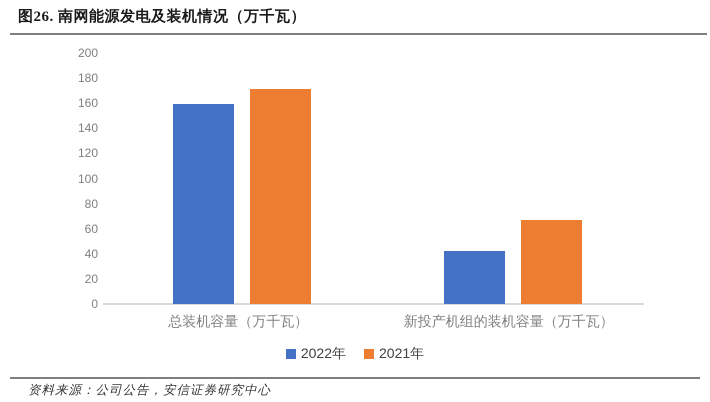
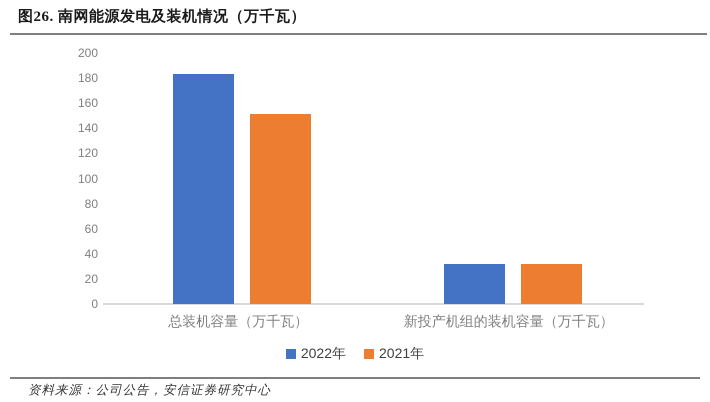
2022年/总装机容量（万千瓦）: 159 -> 183
2021年/总装机容量（万千瓦）: 171 -> 151
2022年/新投产机组的装机容量（万千瓦）: 42 -> 32
2021年/新投产机组的装机容量（万千瓦）: 67 -> 32
